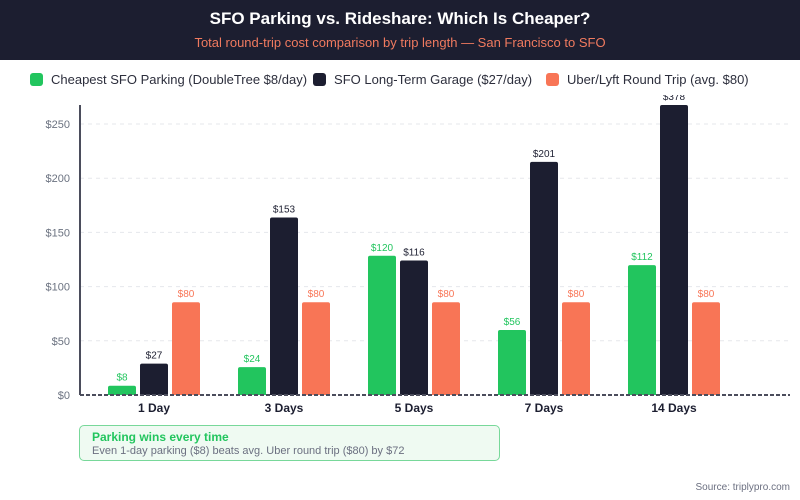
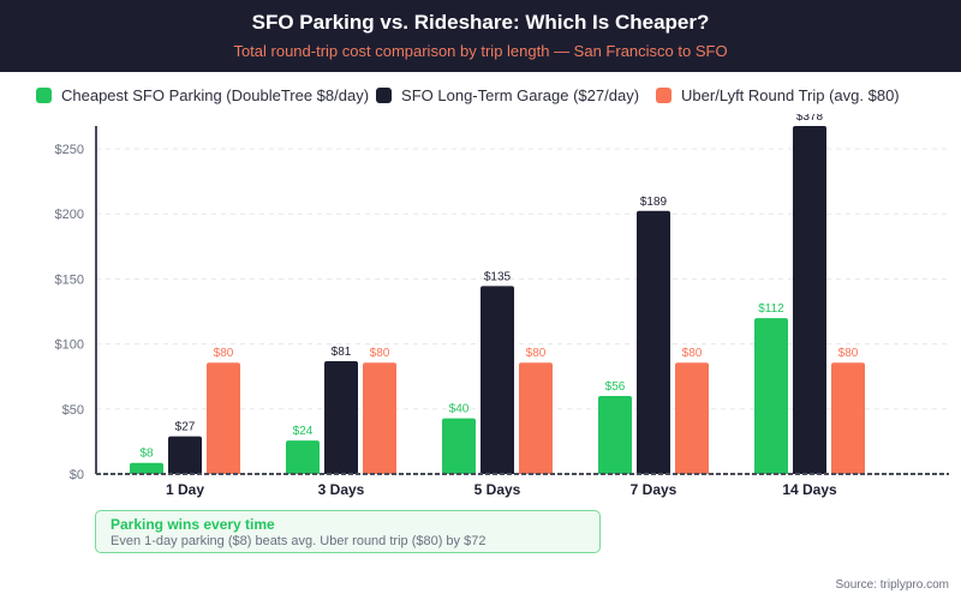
SFO Long-Term Garage ($27/day)/3 Days: $153 -> $81
Cheapest SFO Parking (DoubleTree $8/day)/5 Days: $120 -> $40
SFO Long-Term Garage ($27/day)/5 Days: $116 -> $135
SFO Long-Term Garage ($27/day)/7 Days: $201 -> $189
